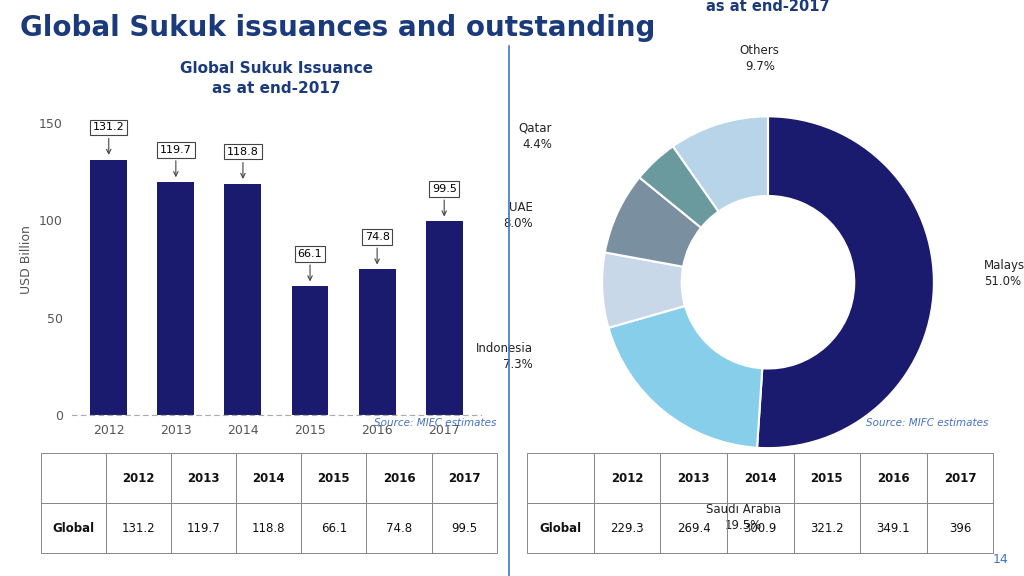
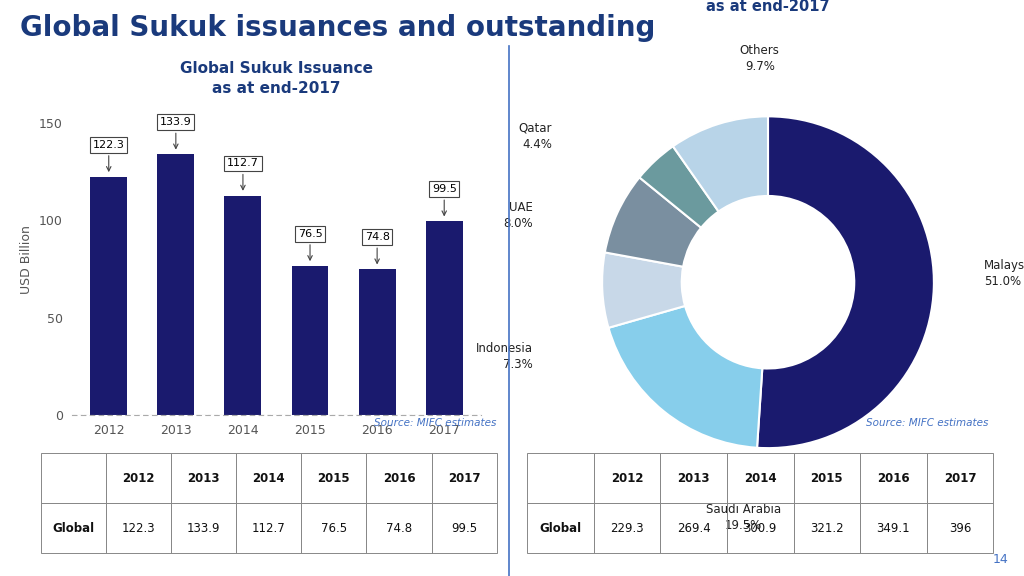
2012: 131.2 -> 122.3
2013: 119.7 -> 133.9
2014: 118.8 -> 112.7
2015: 66.1 -> 76.5
